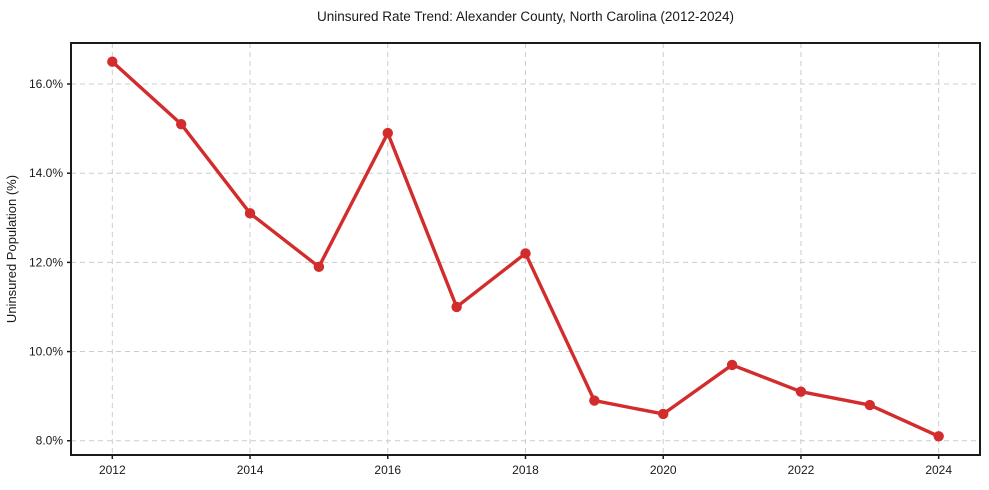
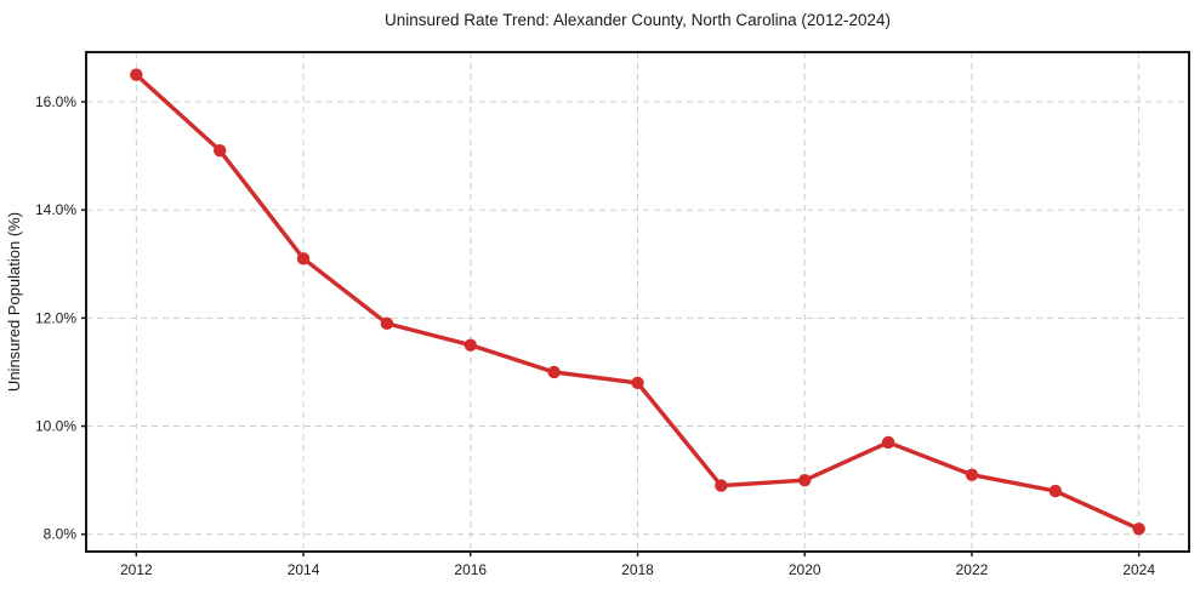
2016: 14.9% -> 11.5%
2018: 12.2% -> 10.8%
2020: 8.6% -> 9.0%
